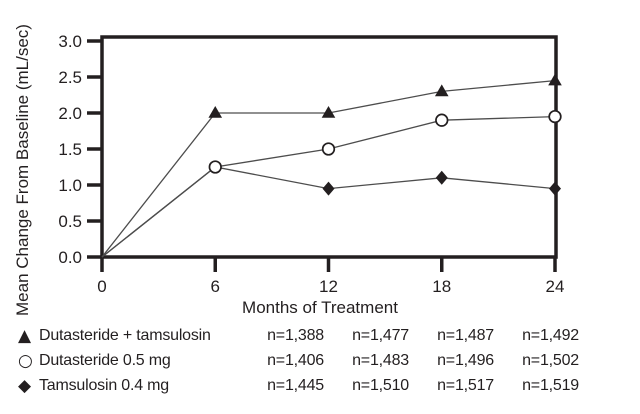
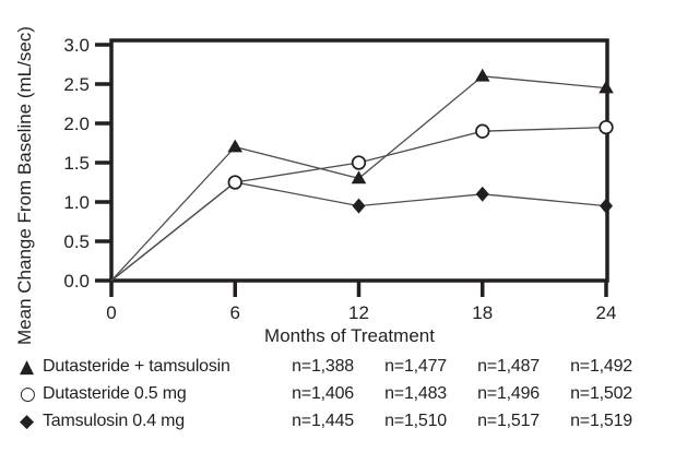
Dutasteride + tamsulosin/6: 2.0 -> 1.7
Dutasteride + tamsulosin/12: 2.0 -> 1.3
Dutasteride + tamsulosin/18: 2.3 -> 2.6
